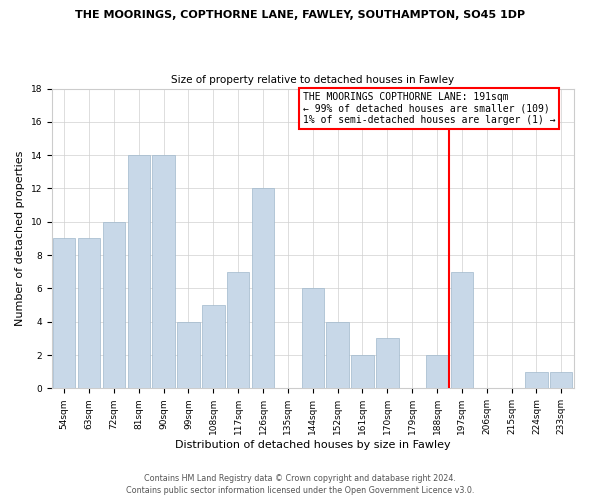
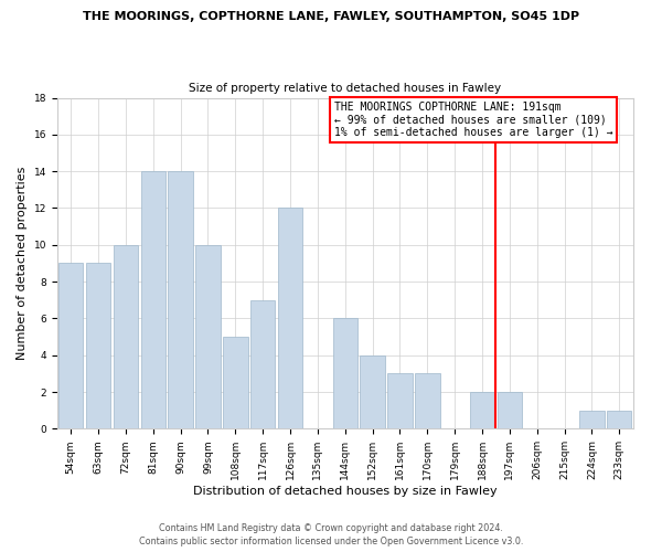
99sqm: 4 -> 10
161sqm: 2 -> 3
197sqm: 7 -> 2
